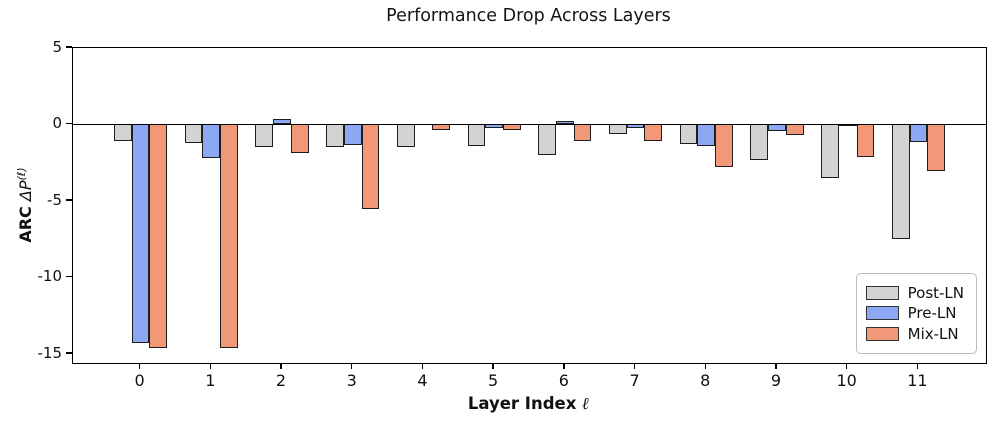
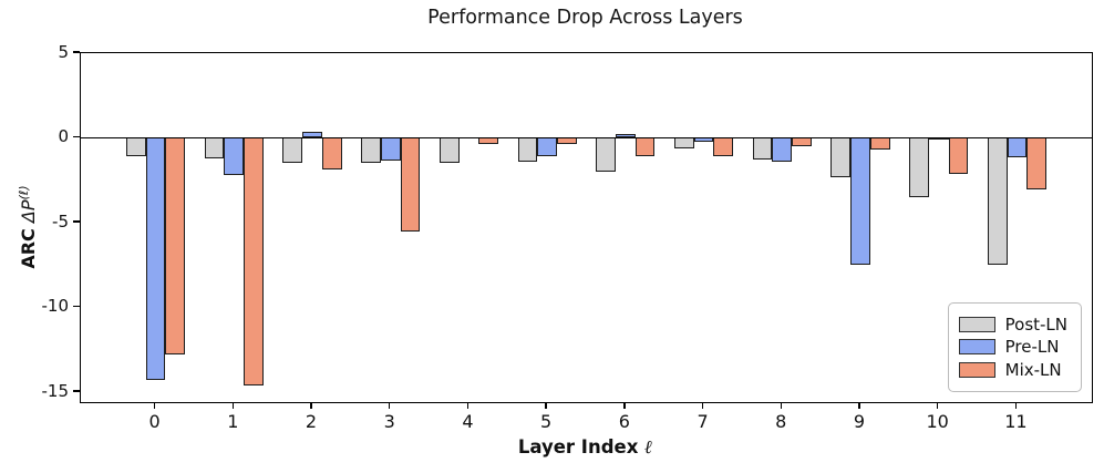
Mix-LN/0: -14.6 -> -12.8
Pre-LN/5: -0.2 -> -1.1
Mix-LN/8: -2.8 -> -0.5
Pre-LN/9: -0.4 -> -7.5
